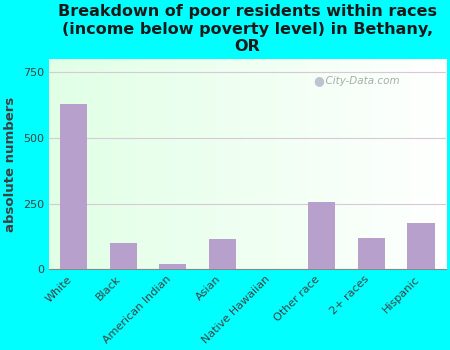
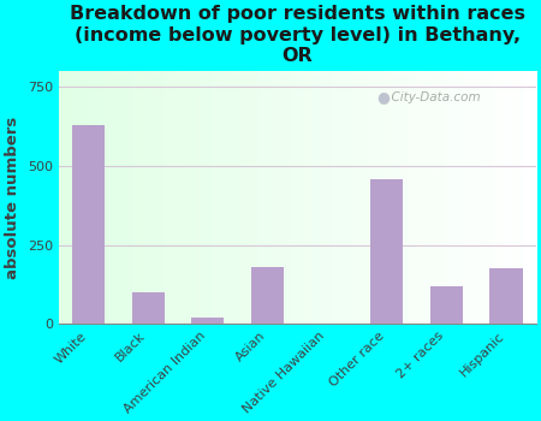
Asian: 115 -> 180
Other race: 255 -> 460
